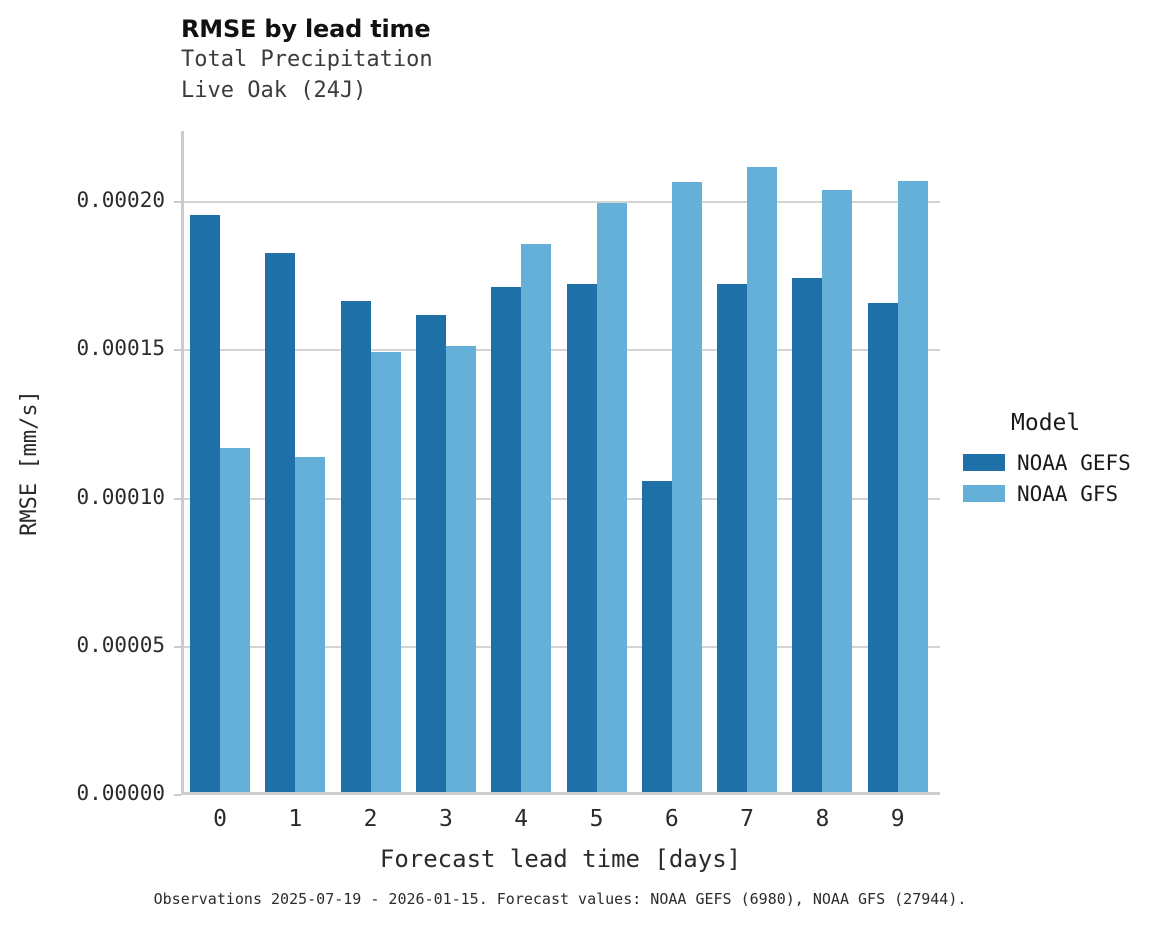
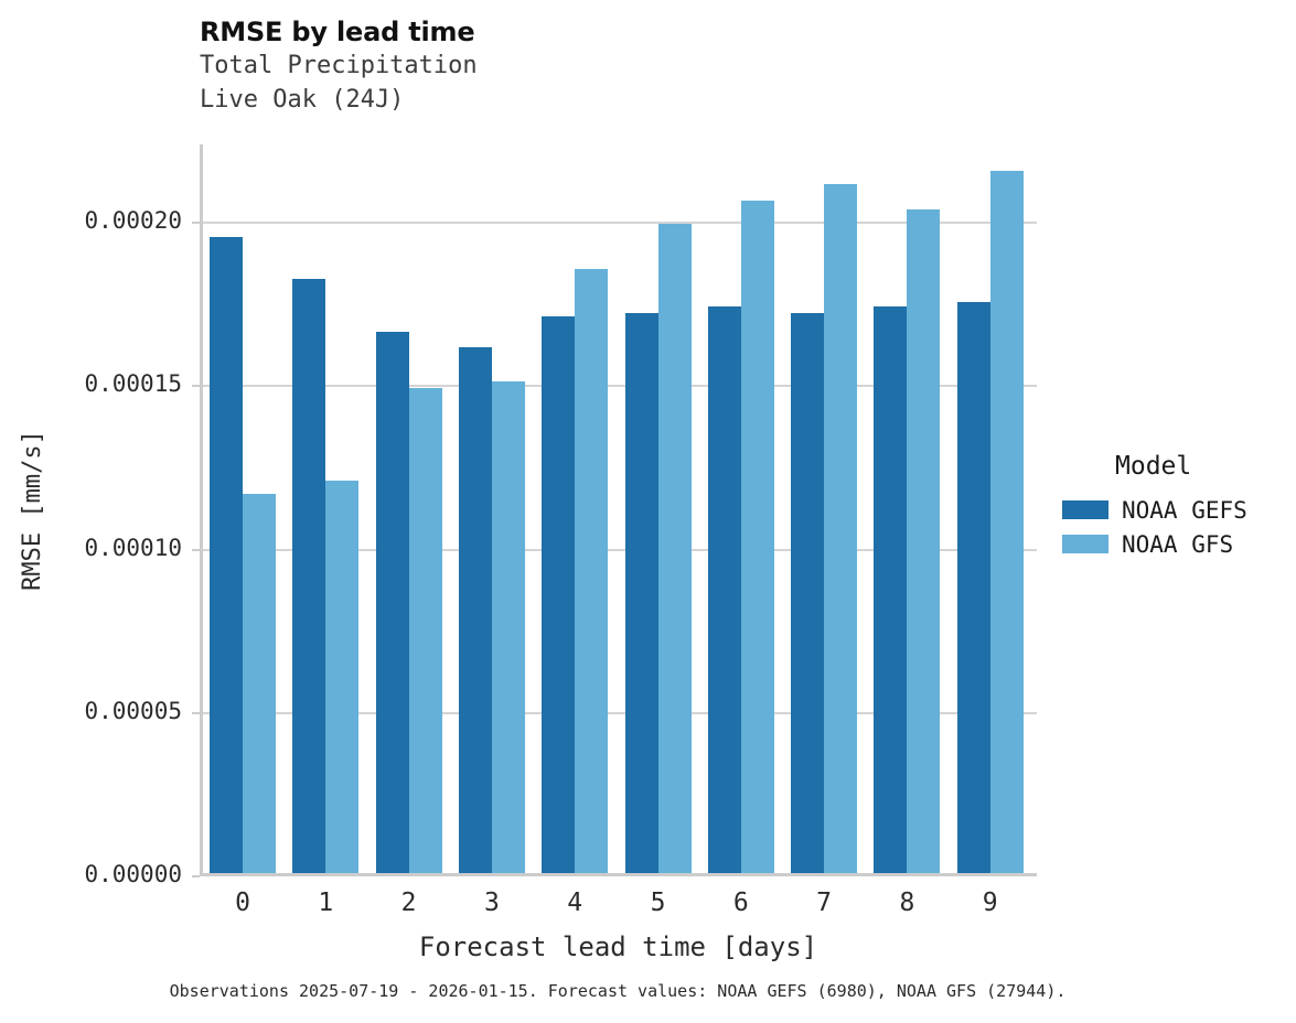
NOAA GFS/1: 0.000113 -> 0.000120
NOAA GEFS/6: 0.000105 -> 0.000173
NOAA GEFS/9: 0.000165 -> 0.000175
NOAA GFS/9: 0.000206 -> 0.000215
